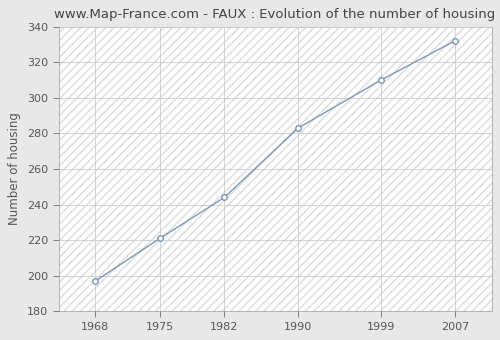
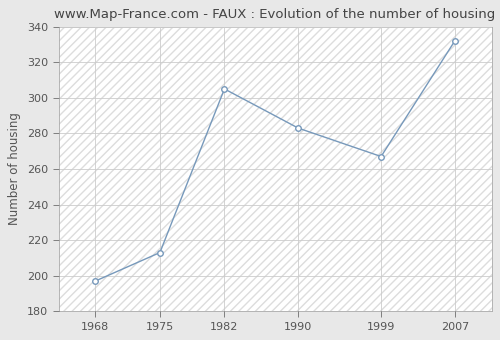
1975: 221 -> 213
1982: 244 -> 305
1999: 310 -> 267
